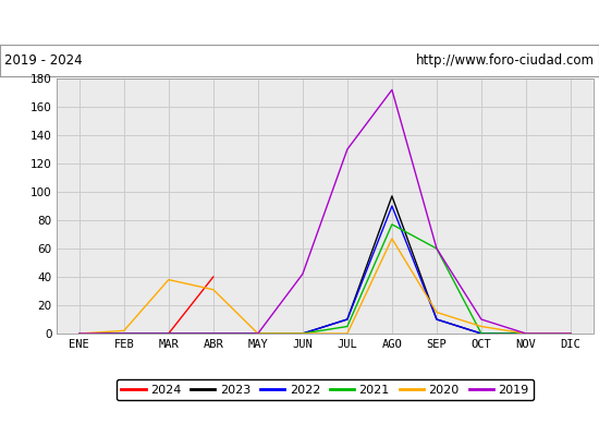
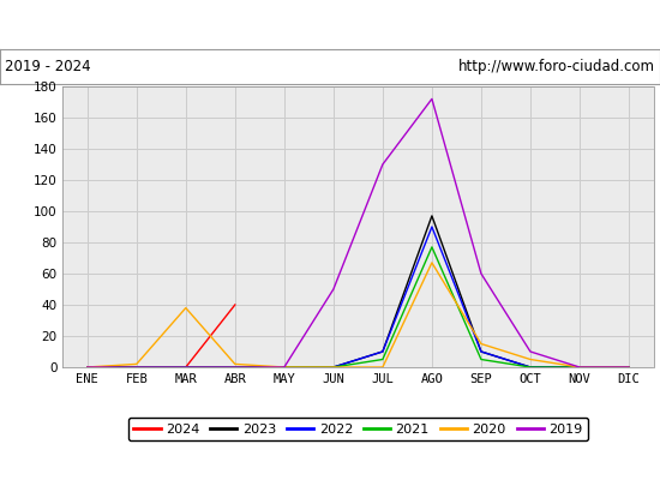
2020/ABR: 31 -> 2
2019/JUN: 42 -> 50
2021/SEP: 60 -> 5
